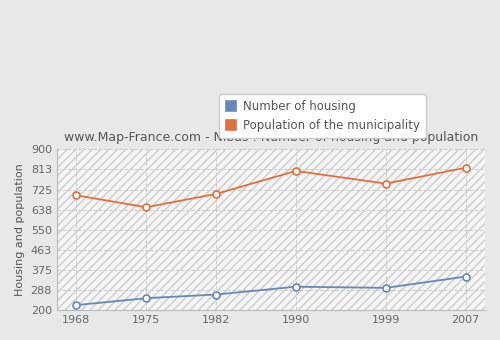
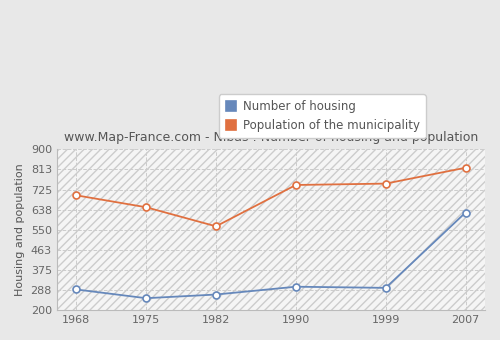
Number of housing/1968: 222 -> 290
Population of the municipality/1982: 706 -> 565
Population of the municipality/1990: 806 -> 745
Number of housing/2007: 346 -> 625
